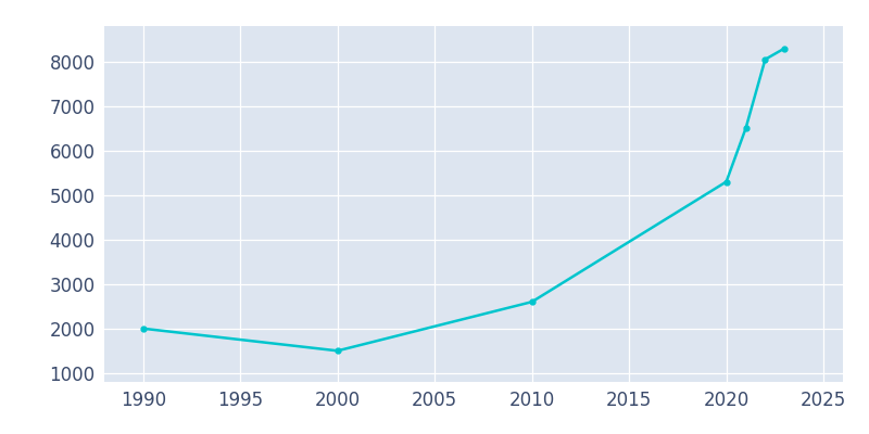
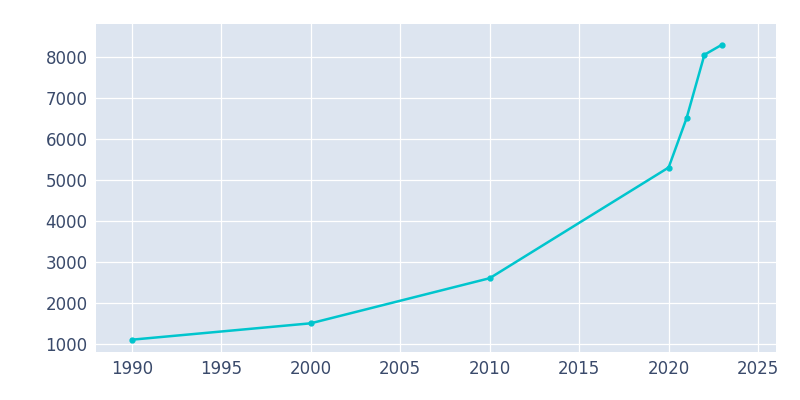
1990: 2000 -> 1100
